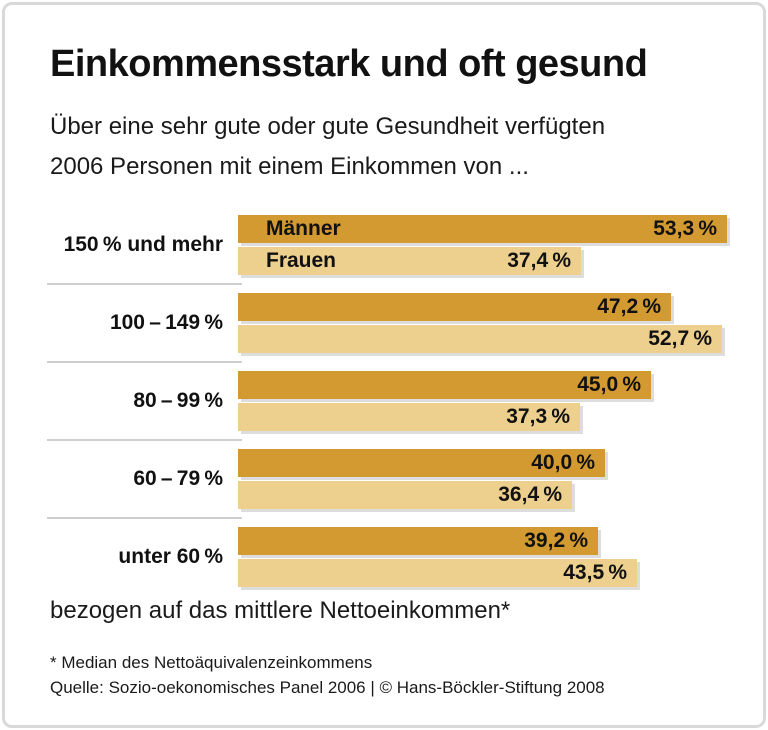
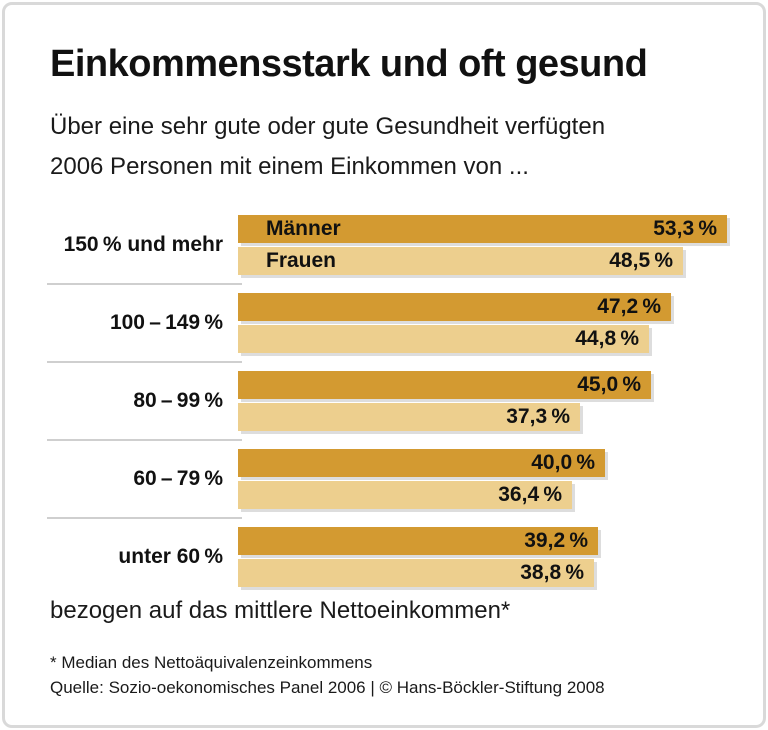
Frauen/150 % und mehr: 37,4 -> 48,5
Frauen/100 – 149 %: 52,7 -> 44,8
Frauen/unter 60 %: 43,5 -> 38,8
